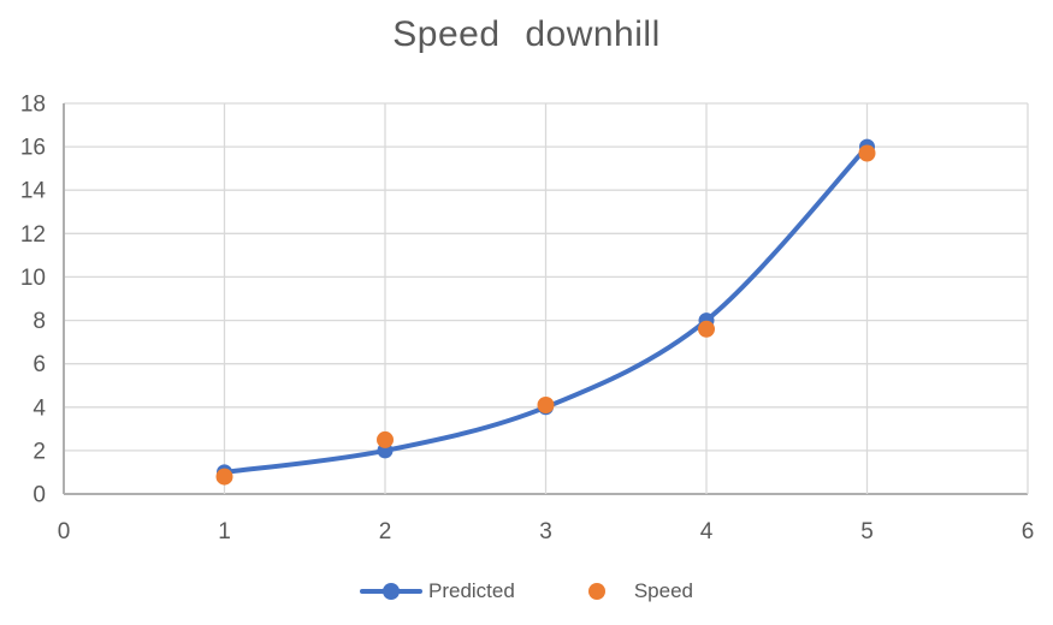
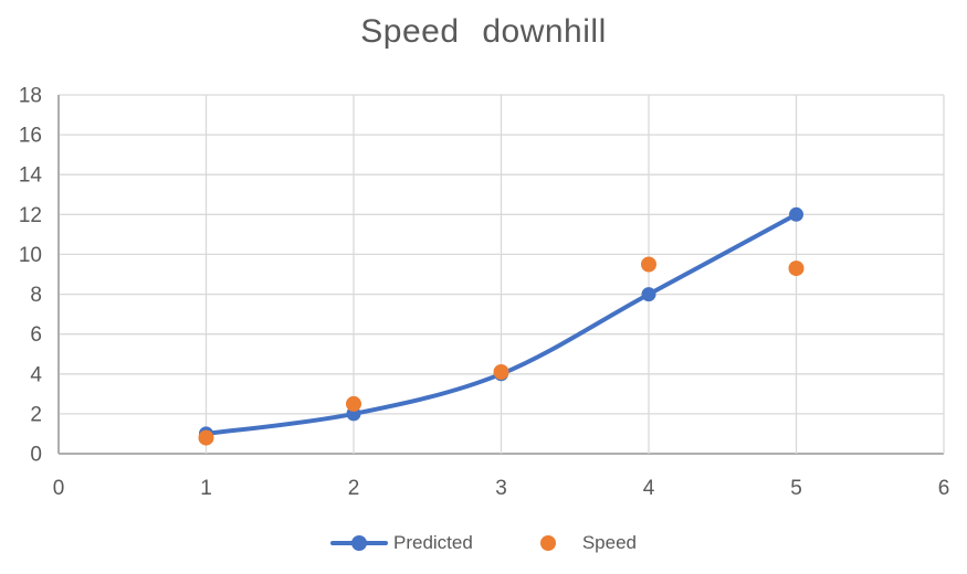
Speed/4: 7.6 -> 9.5
Predicted/5: 16 -> 12
Speed/5: 15.7 -> 9.3
